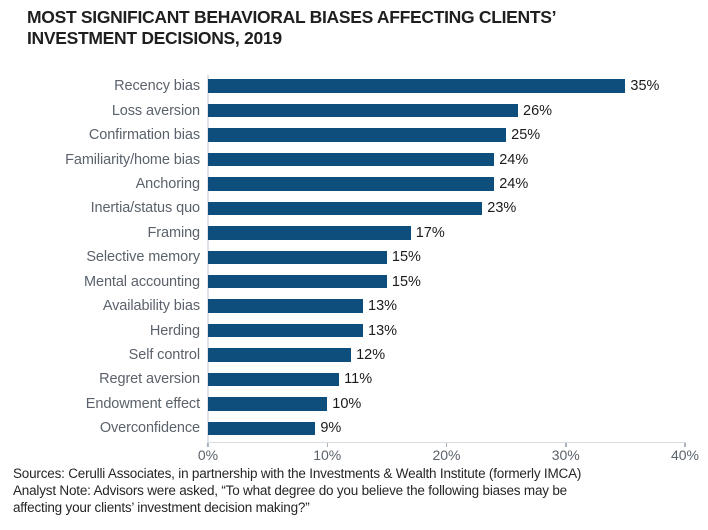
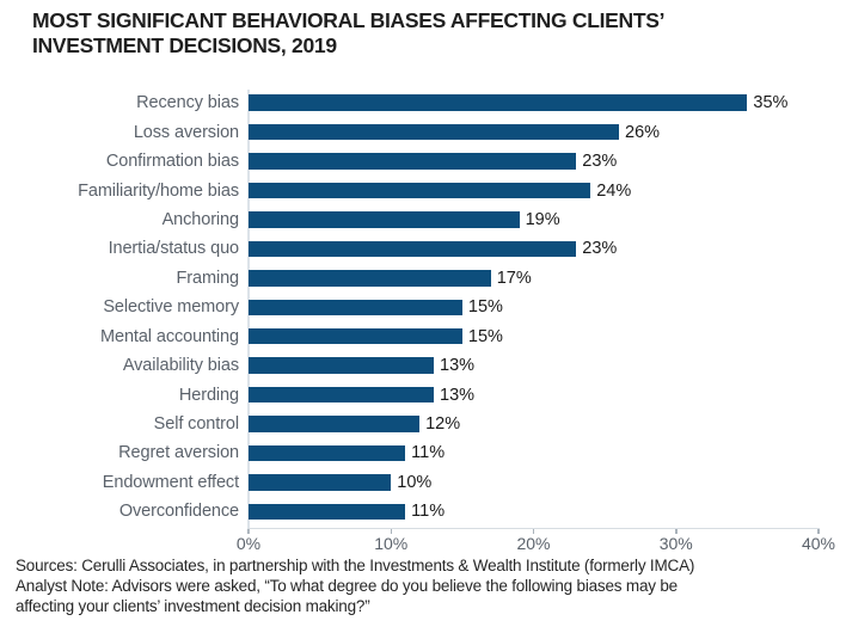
Confirmation bias: 25% -> 23%
Anchoring: 24% -> 19%
Overconfidence: 9% -> 11%
